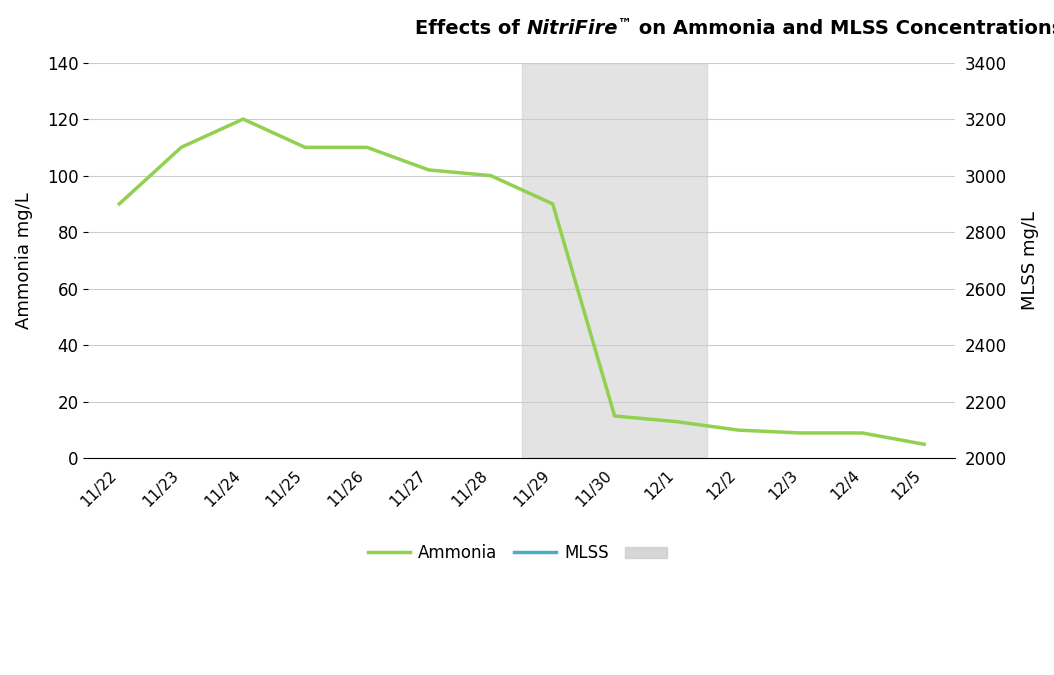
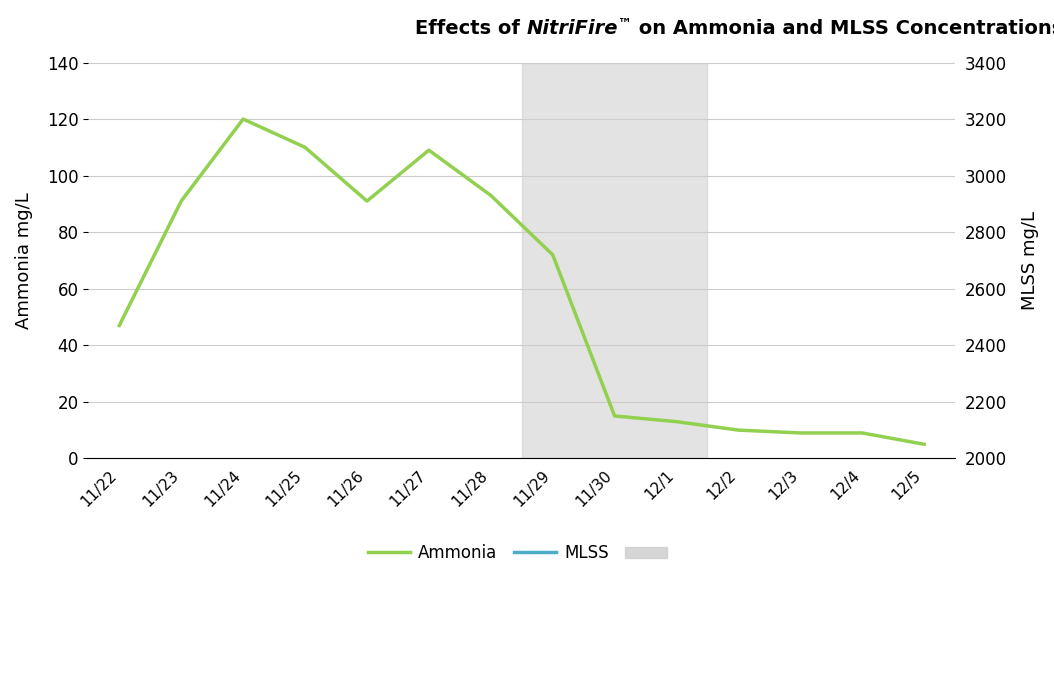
Ammonia/11/22: 90 -> 47
Ammonia/11/23: 110 -> 91
Ammonia/11/26: 110 -> 91
Ammonia/11/27: 102 -> 109
Ammonia/11/28: 100 -> 93
Ammonia/11/29: 90 -> 72
